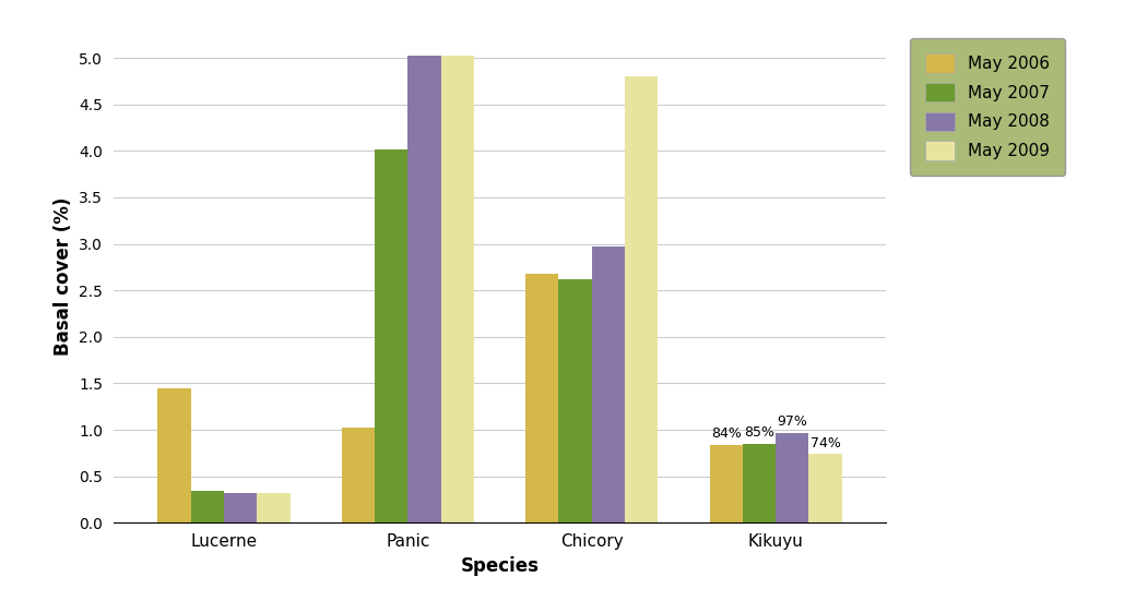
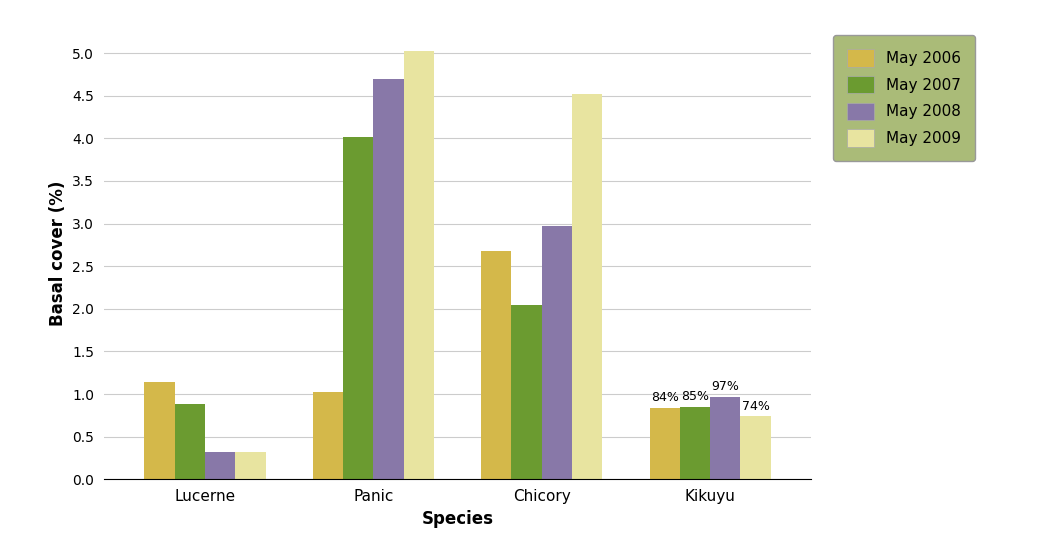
May 2006/Lucerne: 1.45 -> 1.14
May 2007/Lucerne: 0.35 -> 0.88
May 2008/Panic: 5.02 -> 4.70
May 2007/Chicory: 2.62 -> 2.04
May 2009/Chicory: 4.80 -> 4.52
